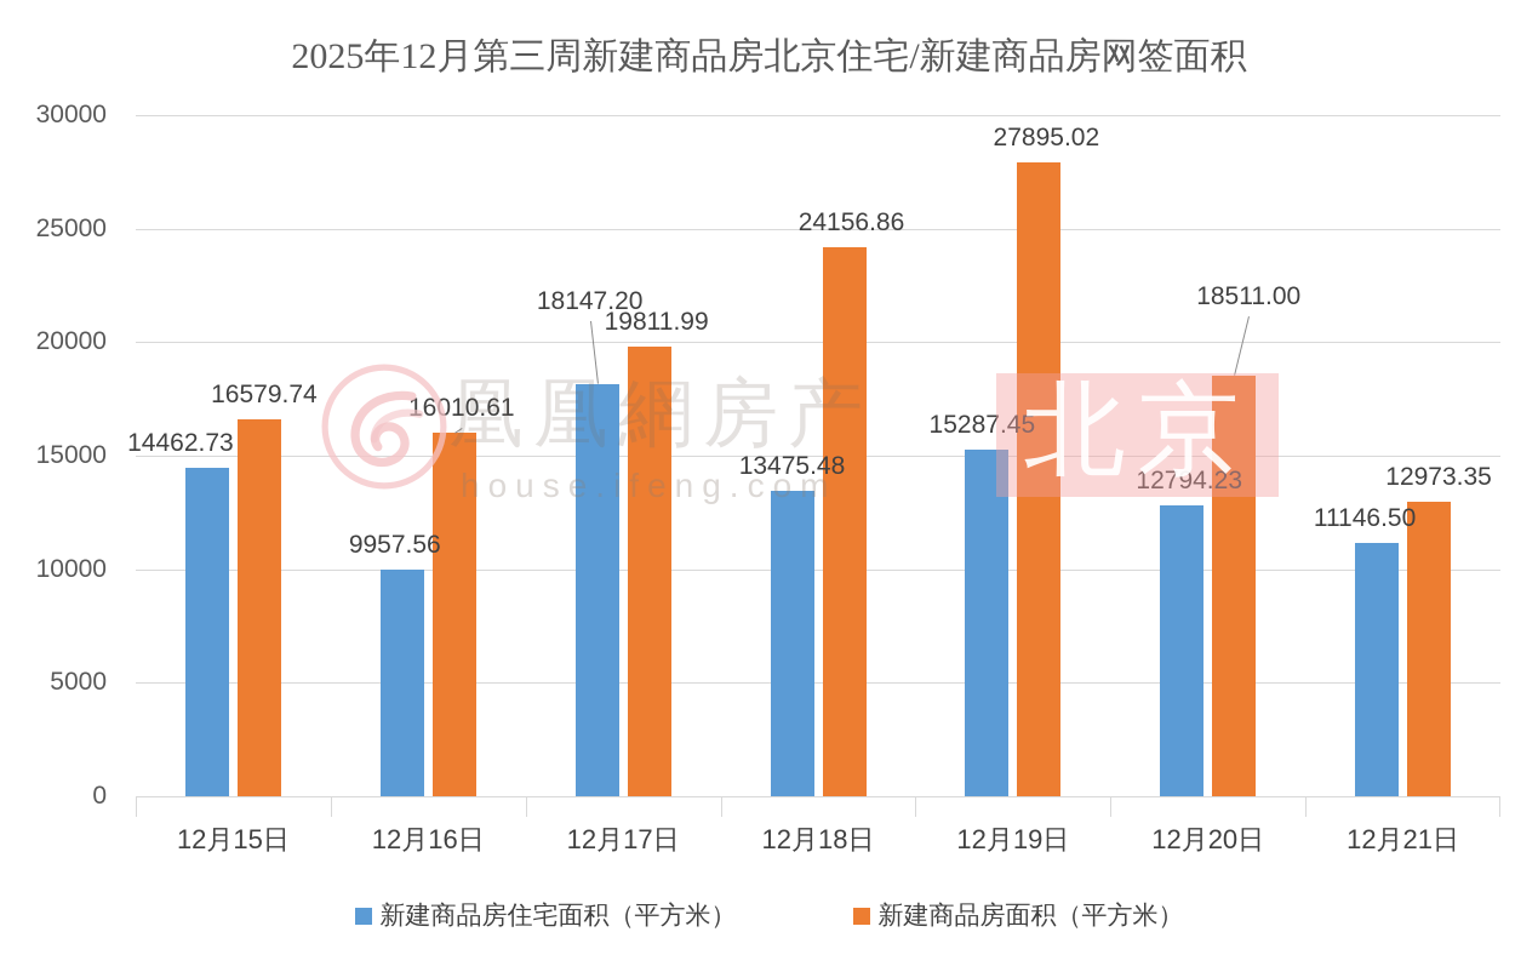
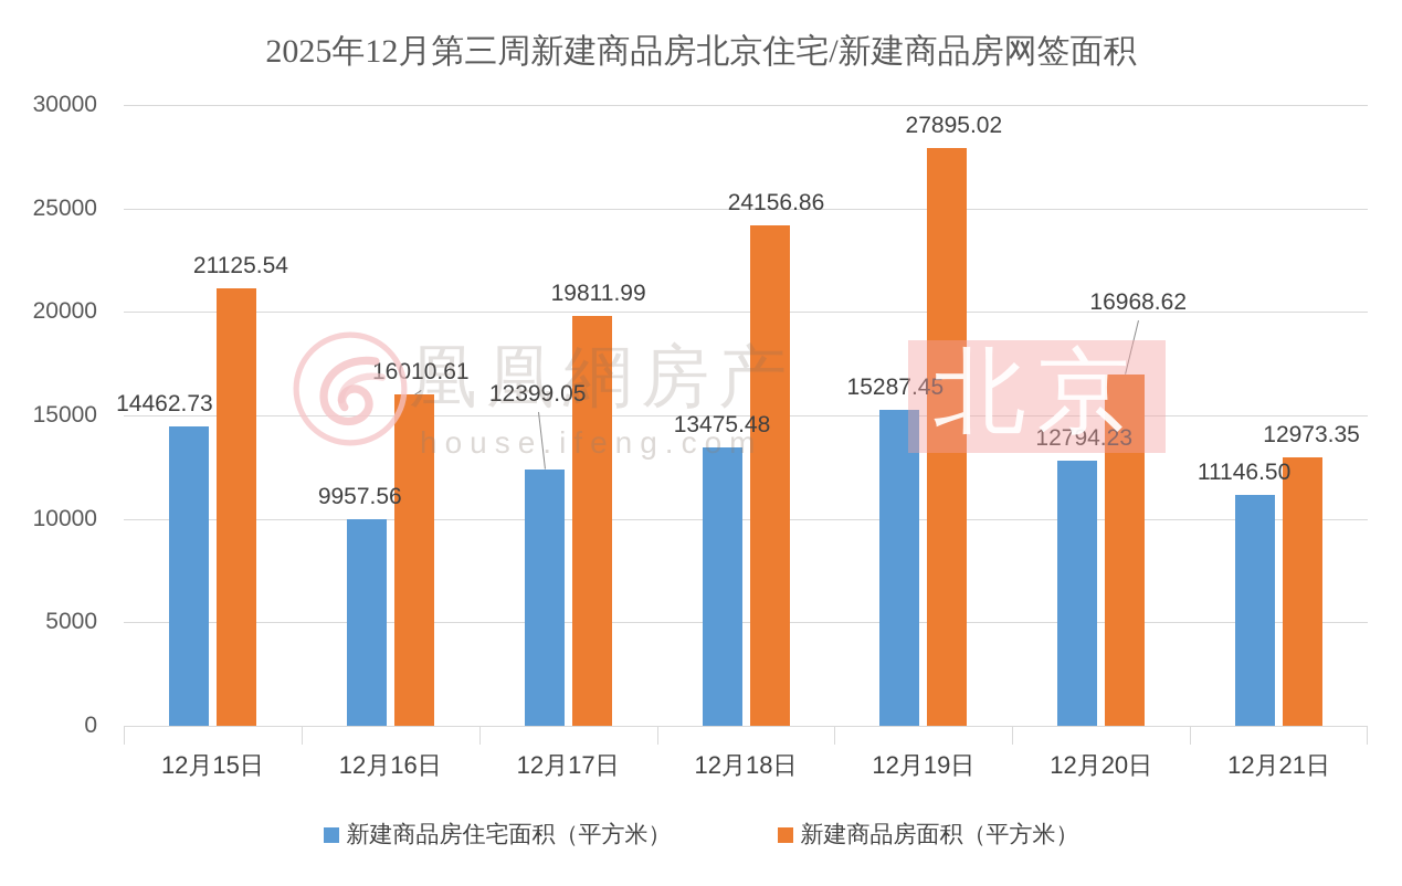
新建商品房面积（平方米）/12月15日: 16579.74 -> 21125.54
新建商品房住宅面积（平方米）/12月17日: 18147.20 -> 12399.05
新建商品房面积（平方米）/12月20日: 18511.00 -> 16968.62
